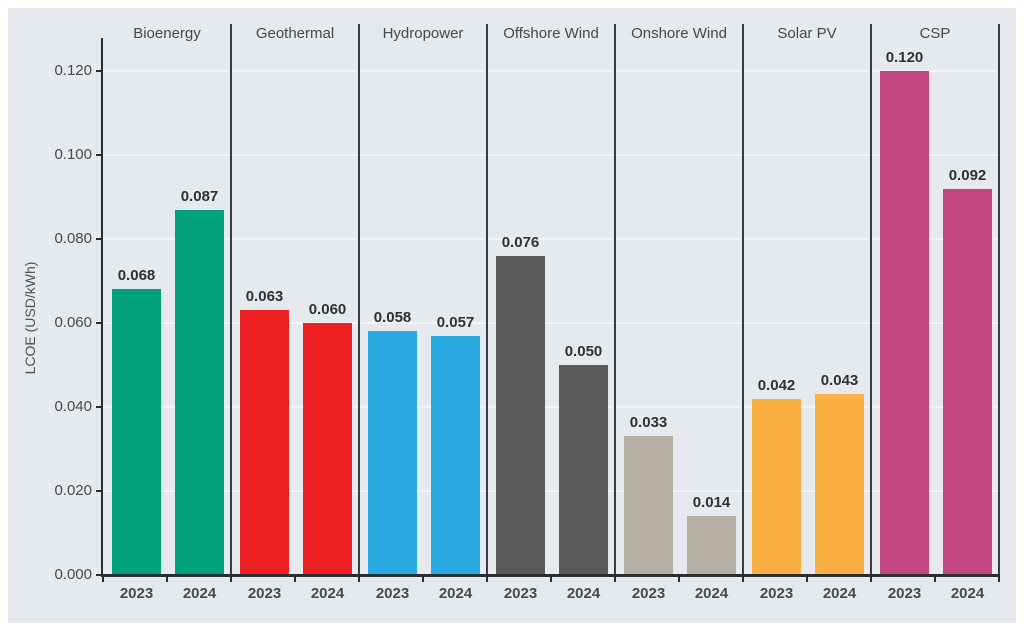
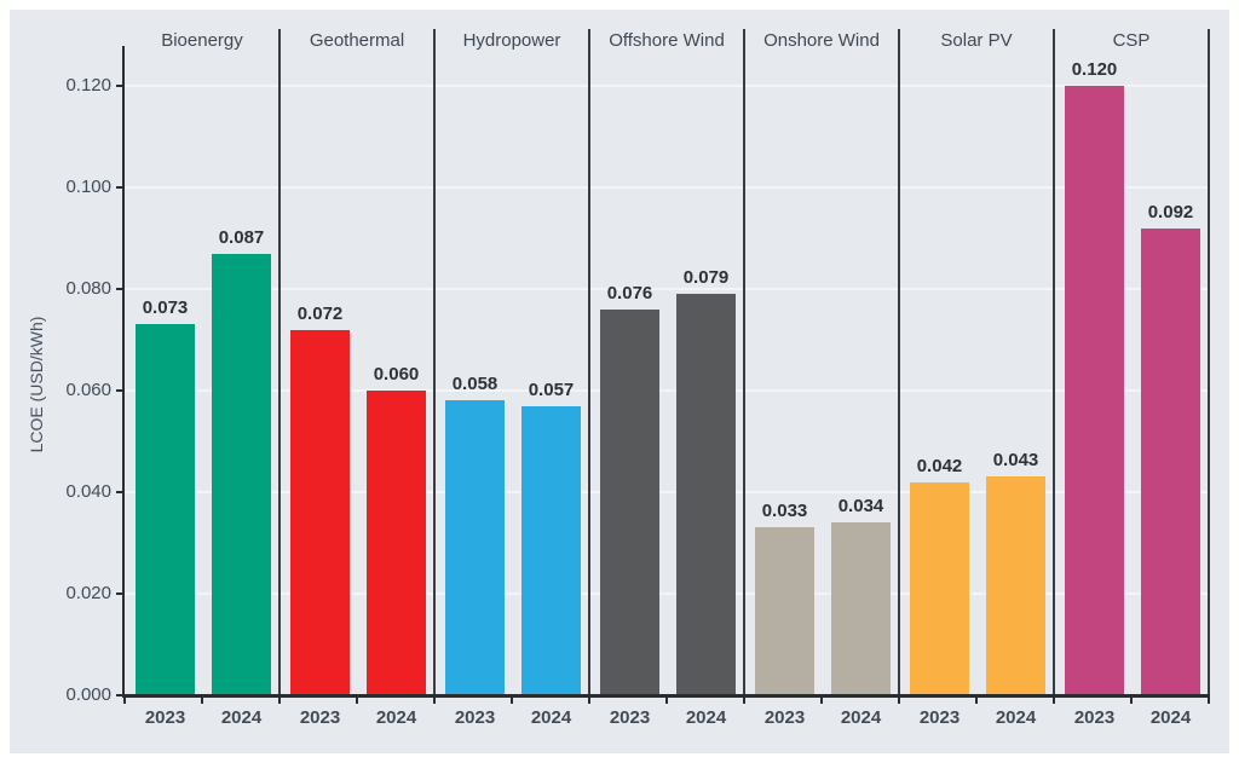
2023/Bioenergy: 0.068 -> 0.073
2023/Geothermal: 0.063 -> 0.072
2024/Offshore Wind: 0.050 -> 0.079
2024/Onshore Wind: 0.014 -> 0.034
